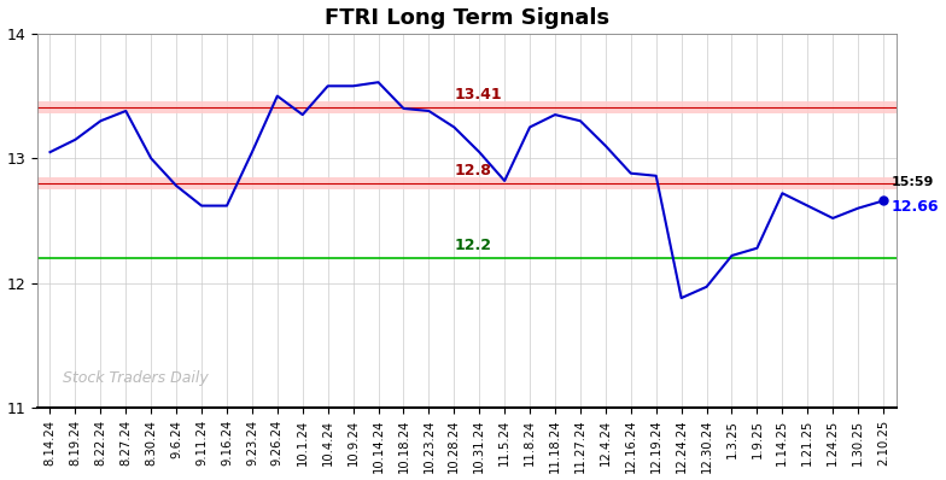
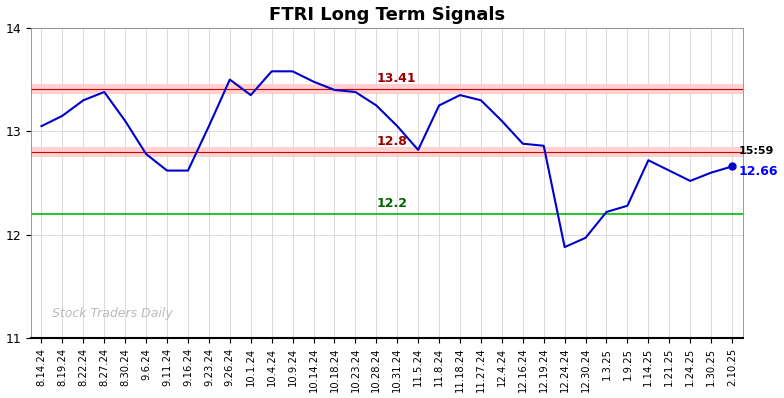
8.30.24: 13.00 -> 13.10
10.14.24: 13.61 -> 13.48
